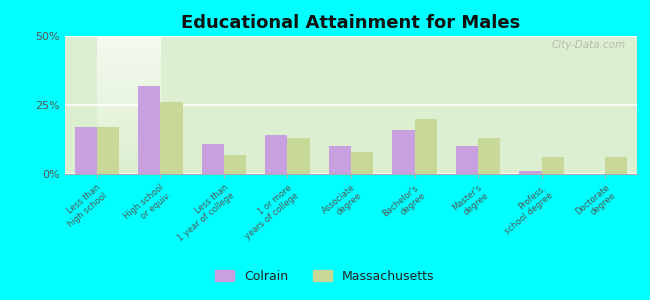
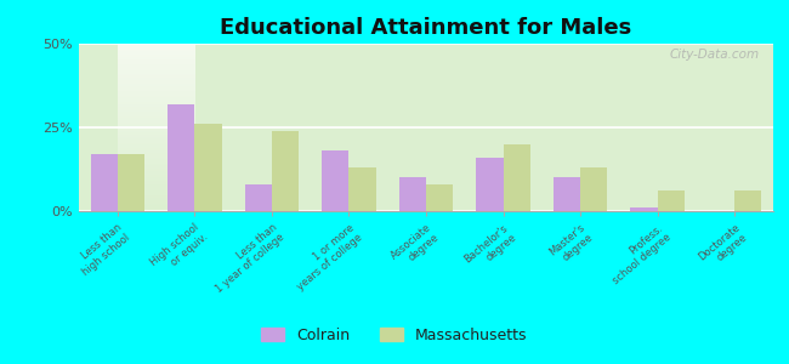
Colrain/Less than 1 year of college: 11% -> 8%
Massachusetts/Less than 1 year of college: 7% -> 24%
Colrain/1 or more years of college: 14% -> 18%
